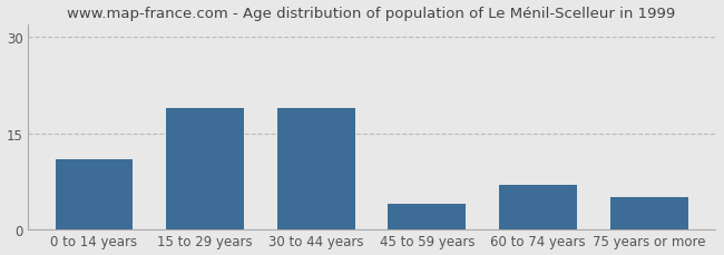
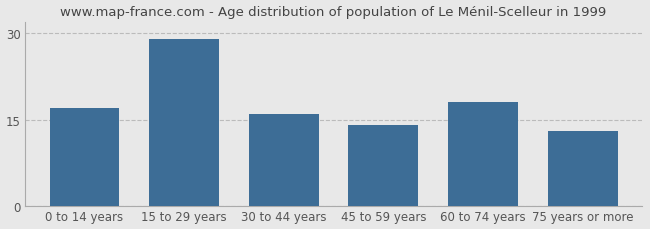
0 to 14 years: 11 -> 17
15 to 29 years: 19 -> 29
30 to 44 years: 19 -> 16
45 to 59 years: 4 -> 14
60 to 74 years: 7 -> 18
75 years or more: 5 -> 13
